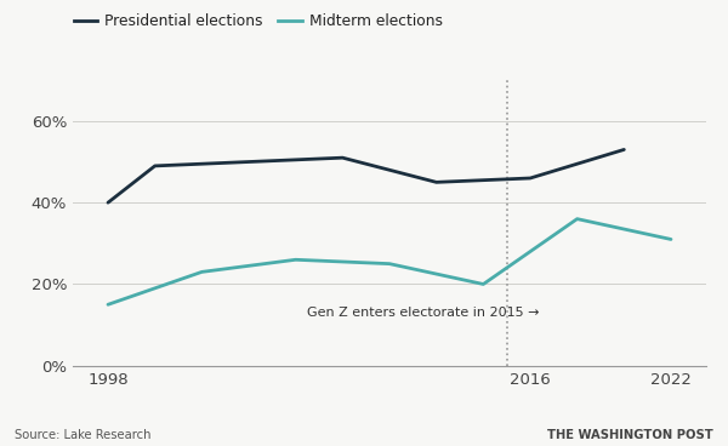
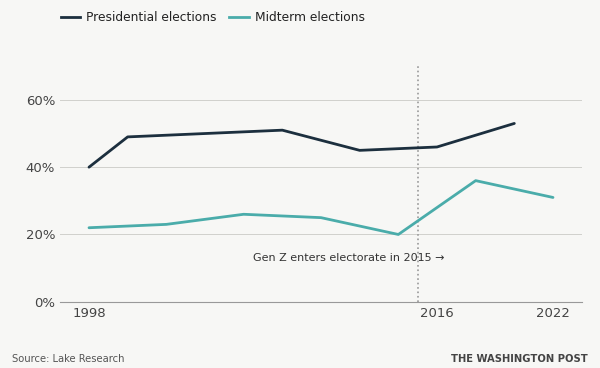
Midterm elections/1998: 15% -> 22%
